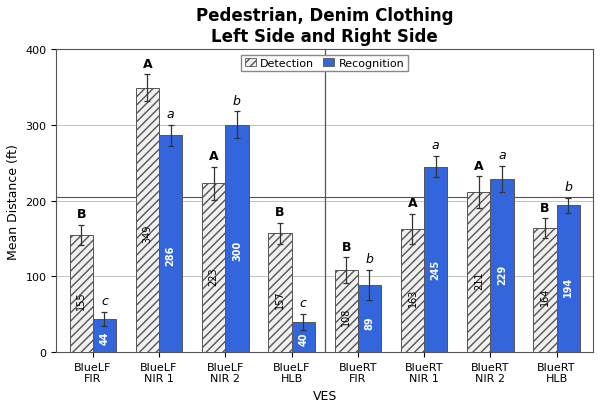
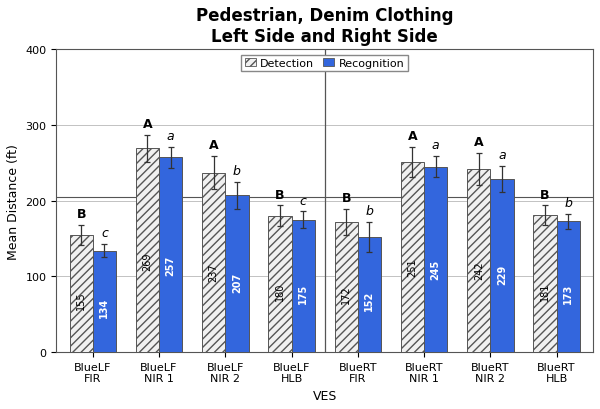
Recognition/BlueLF FIR: 44 -> 134
Detection/BlueLF NIR 1: 349 -> 269
Recognition/BlueLF NIR 1: 286 -> 257
Detection/BlueLF NIR 2: 223 -> 237
Recognition/BlueLF NIR 2: 300 -> 207
Detection/BlueLF HLB: 157 -> 180
Recognition/BlueLF HLB: 40 -> 175
Detection/BlueRT FIR: 108 -> 172
Recognition/BlueRT FIR: 89 -> 152
Detection/BlueRT NIR 1: 163 -> 251
Detection/BlueRT NIR 2: 211 -> 242
Detection/BlueRT HLB: 164 -> 181
Recognition/BlueRT HLB: 194 -> 173
